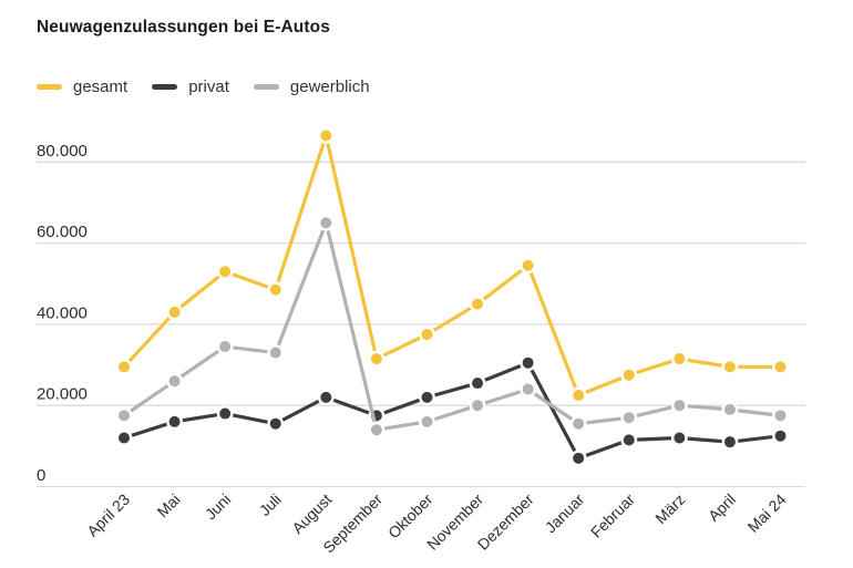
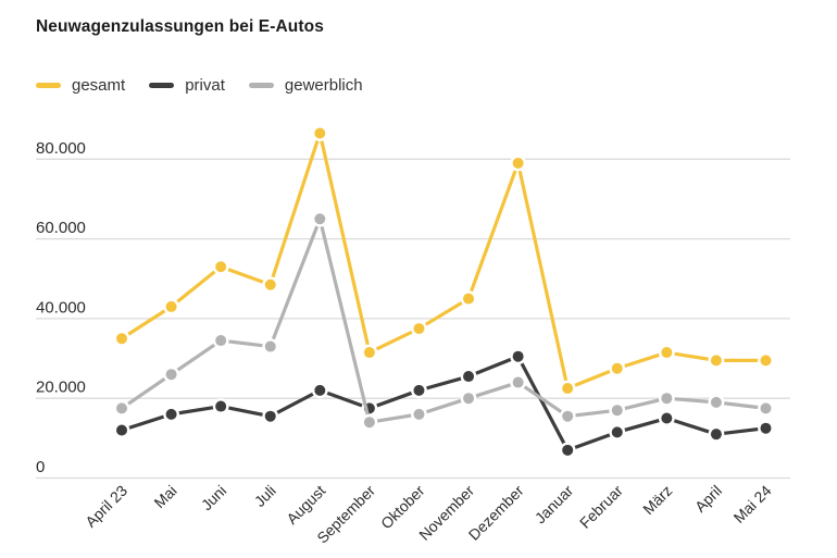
gesamt/April 23: 30000 -> 35000
gesamt/Dezember: 54000 -> 79000
privat/März: 12000 -> 15000
